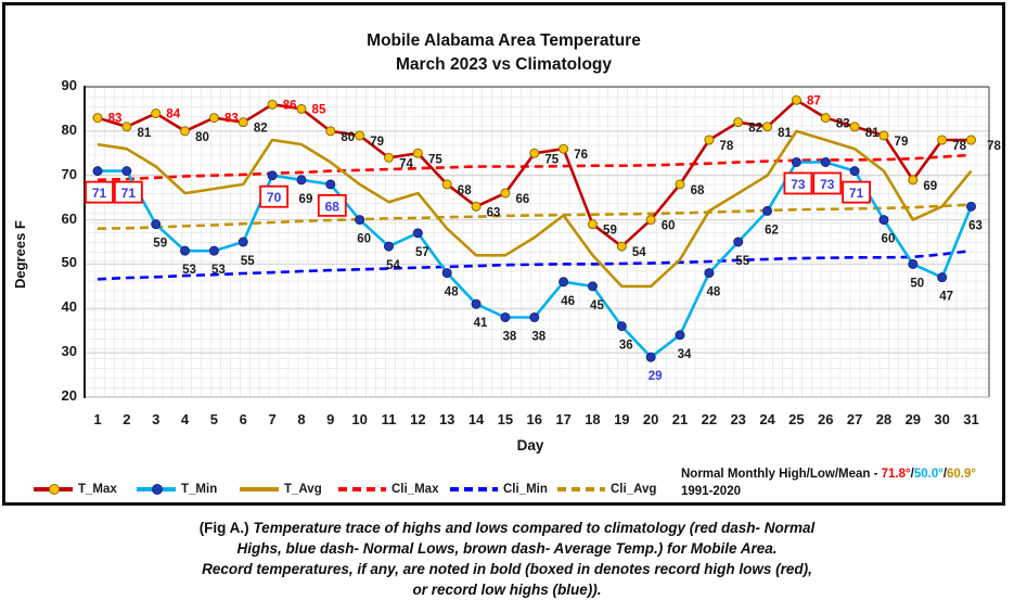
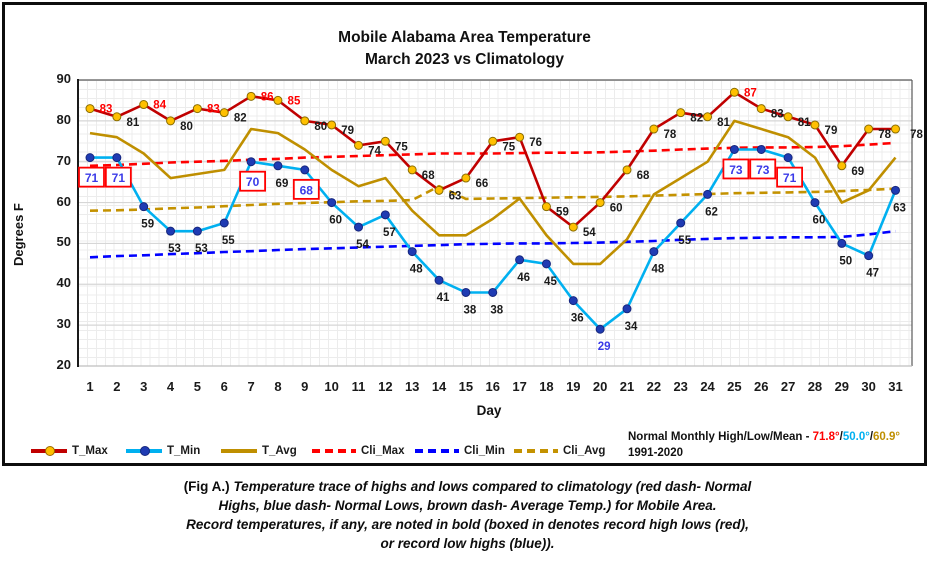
Cli_Avg/14: 61 -> 64
